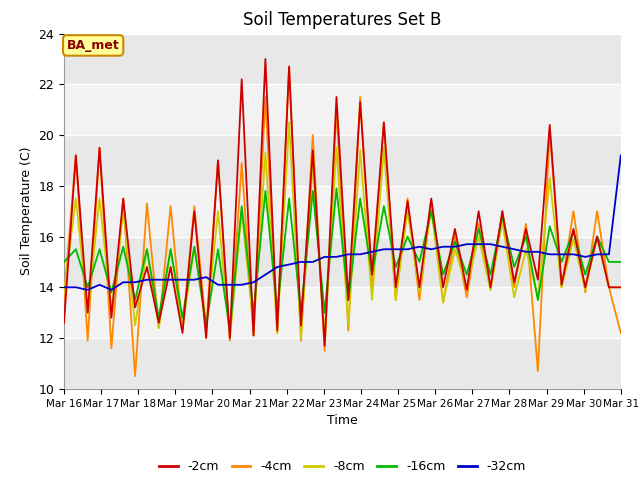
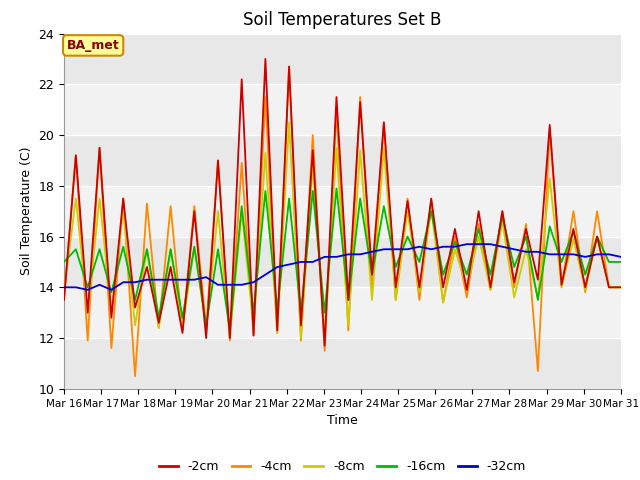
-2cm/Mar 16: 12.6 -> 13.5
-4cm/Mar 31: 12.2 -> 14.0
-32cm/Mar 31: 19.2 -> 15.2
